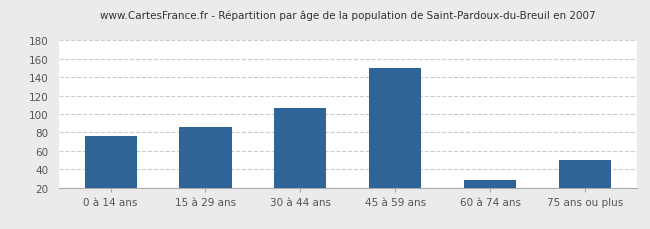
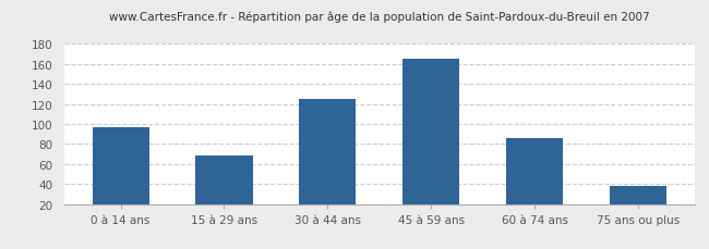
0 à 14 ans: 76 -> 97
15 à 29 ans: 86 -> 68
30 à 44 ans: 106 -> 125
45 à 59 ans: 150 -> 165
60 à 74 ans: 28 -> 86
75 ans ou plus: 50 -> 38
